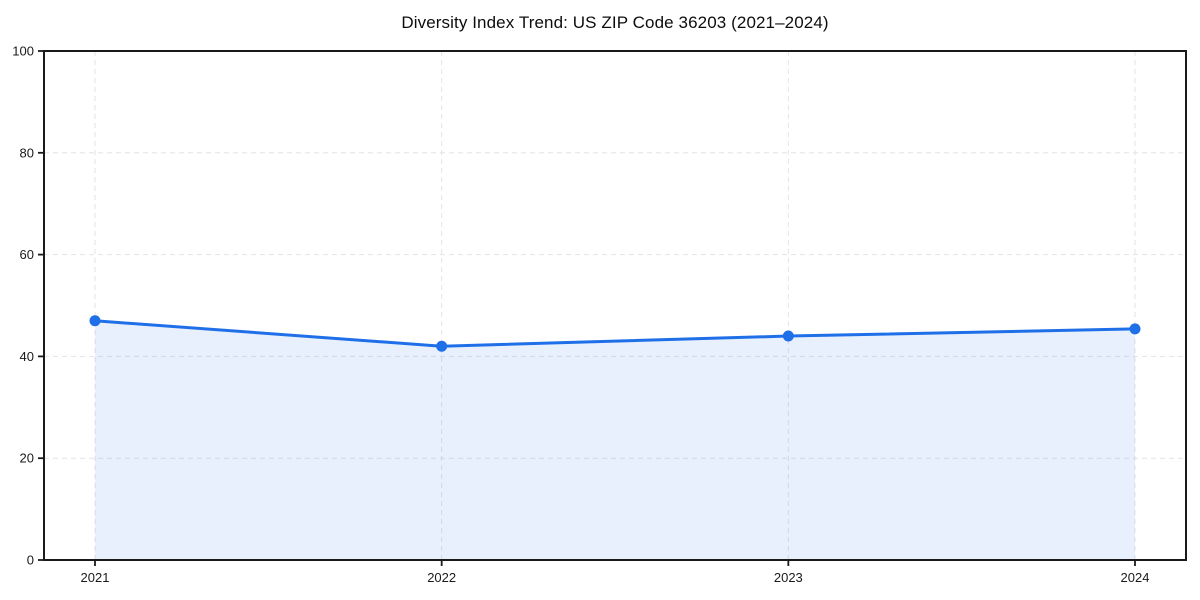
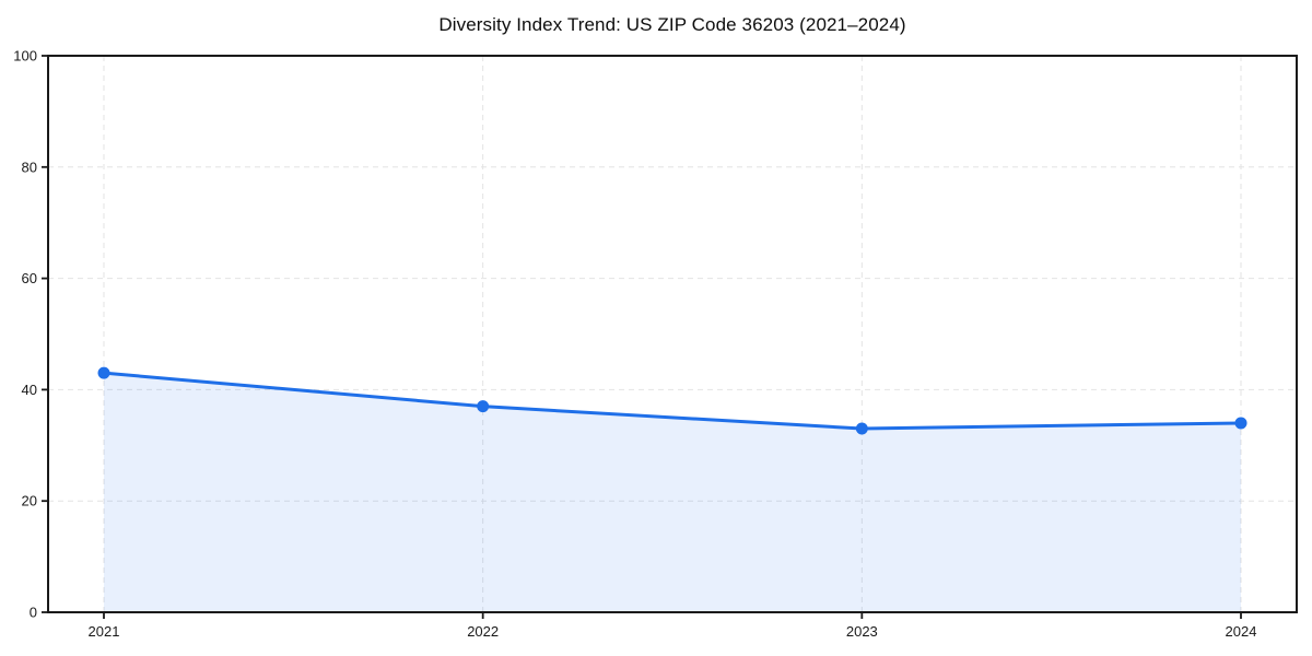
2021: 47 -> 43
2022: 42 -> 37
2023: 44 -> 33
2024: 45 -> 34
